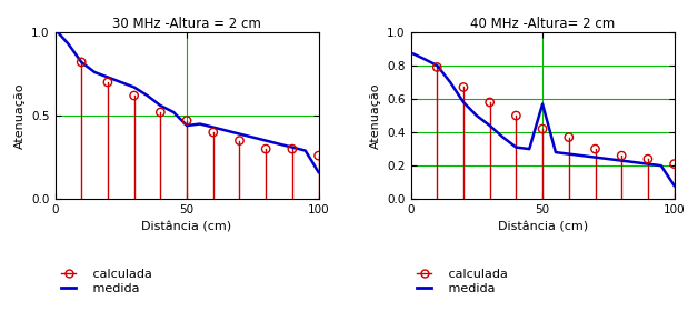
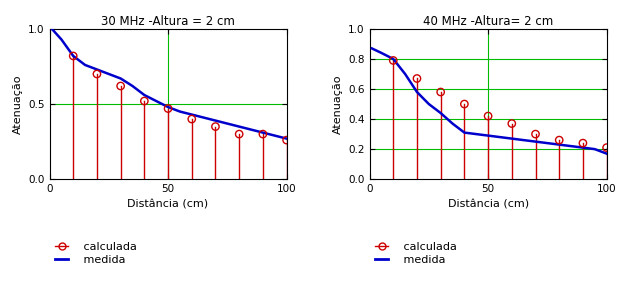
30 MHz -Altura = 2 cm/medida/50: 0.44 -> 0.48
30 MHz -Altura = 2 cm/medida/100: 0.16 -> 0.27
40 MHz -Altura= 2 cm/medida/50: 0.57 -> 0.29
40 MHz -Altura= 2 cm/medida/100: 0.08 -> 0.17
